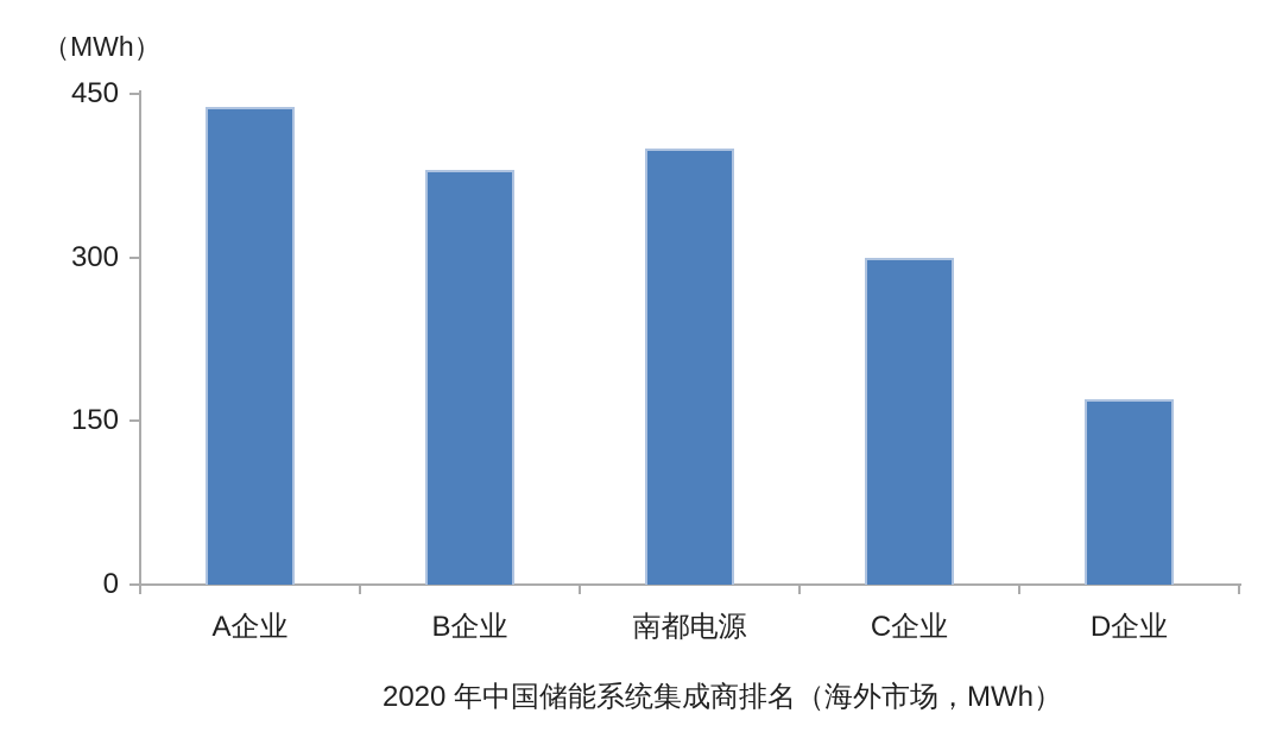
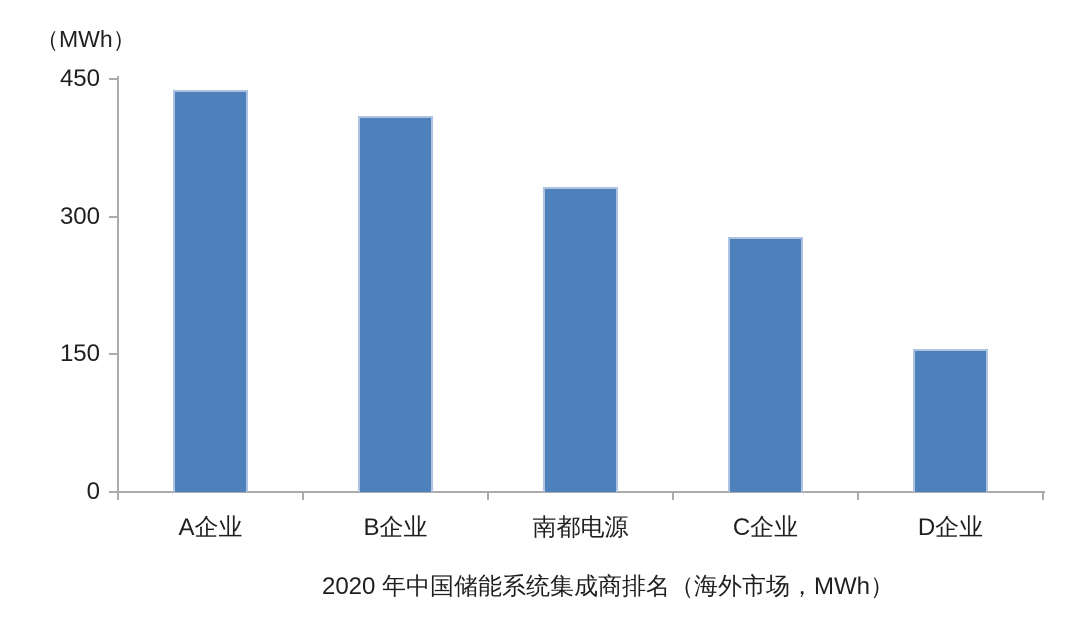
B企业: 380 -> 410
南都电源: 400 -> 330
C企业: 300 -> 280
D企业: 170 -> 160
